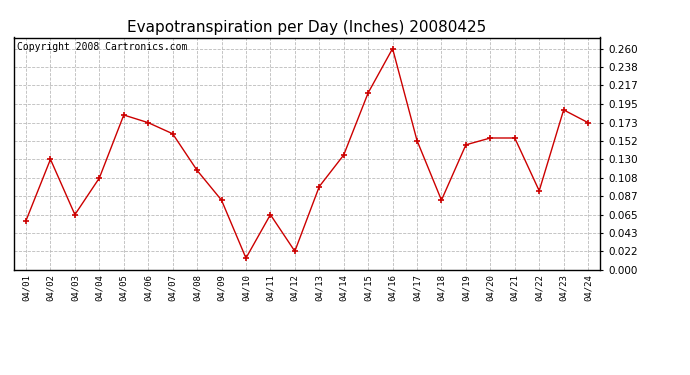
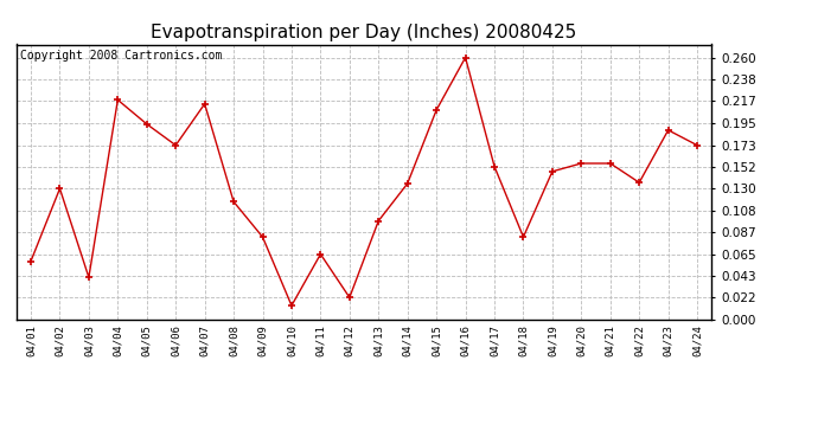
04/03: 0.065 -> 0.042
04/04: 0.108 -> 0.218
04/05: 0.182 -> 0.194
04/07: 0.160 -> 0.214
04/22: 0.093 -> 0.136
